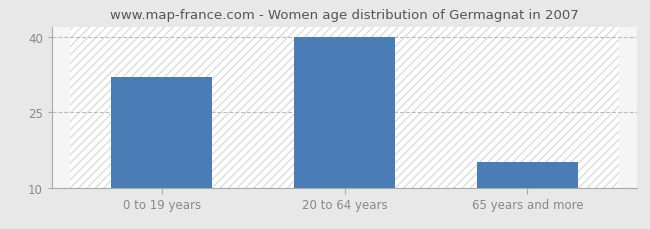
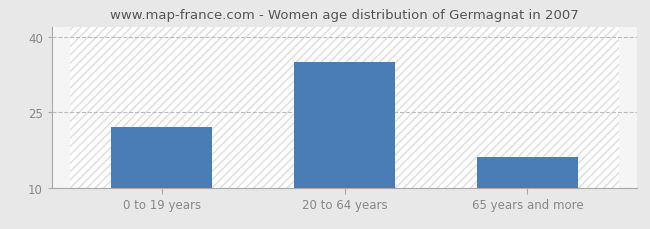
0 to 19 years: 32 -> 22
20 to 64 years: 40 -> 35
65 years and more: 15 -> 16
